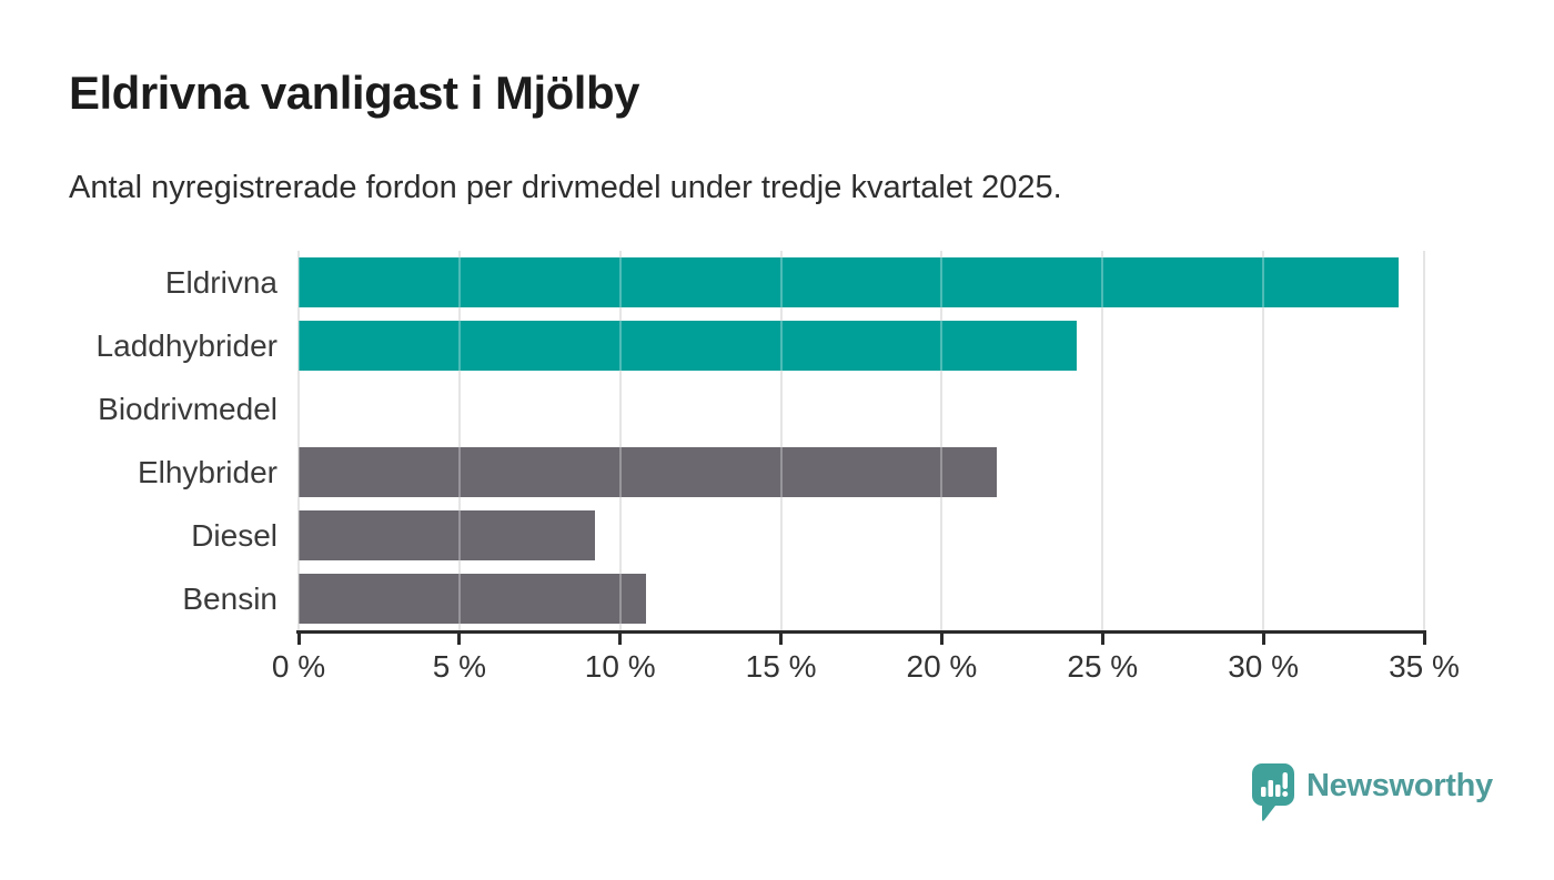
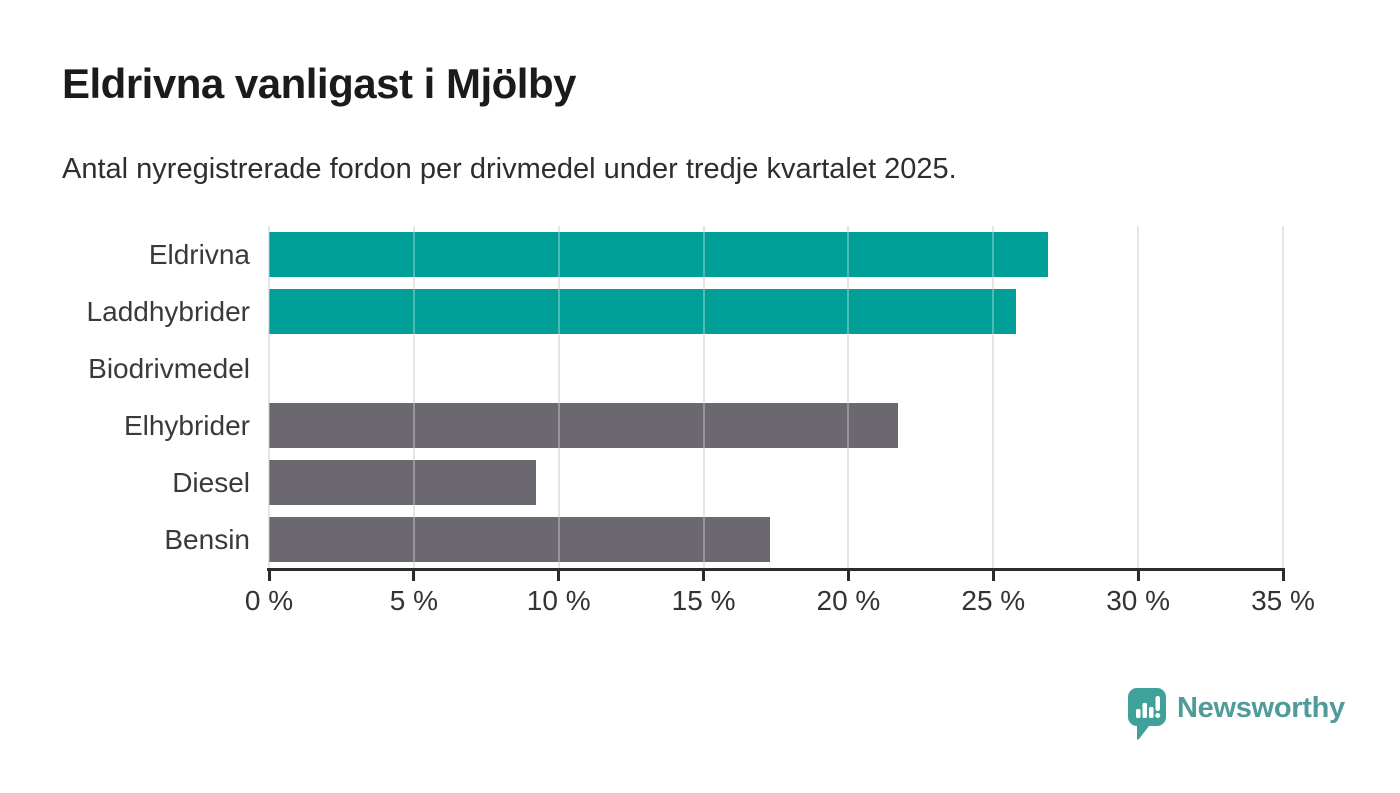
Eldrivna: 34.2% -> 26.9%
Laddhybrider: 24.2% -> 25.8%
Bensin: 10.8% -> 17.3%
